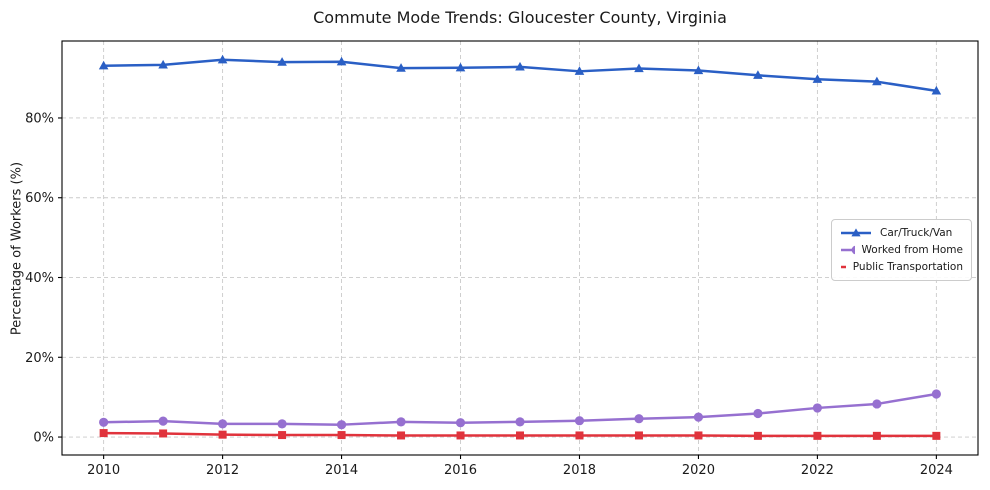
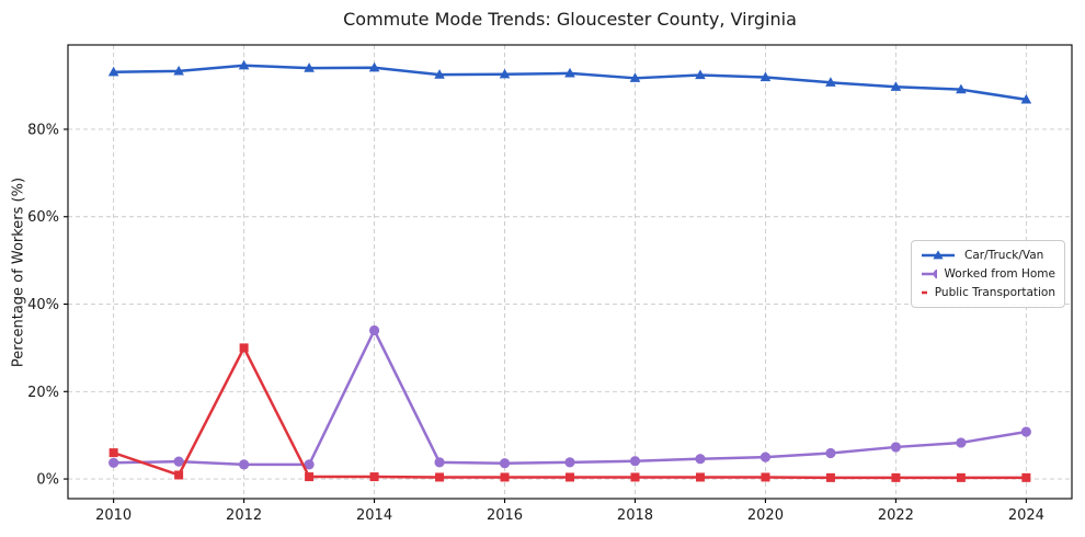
Public Transportation/2010: 1% -> 6%
Public Transportation/2012: 1% -> 30%
Worked from Home/2014: 3% -> 34%
